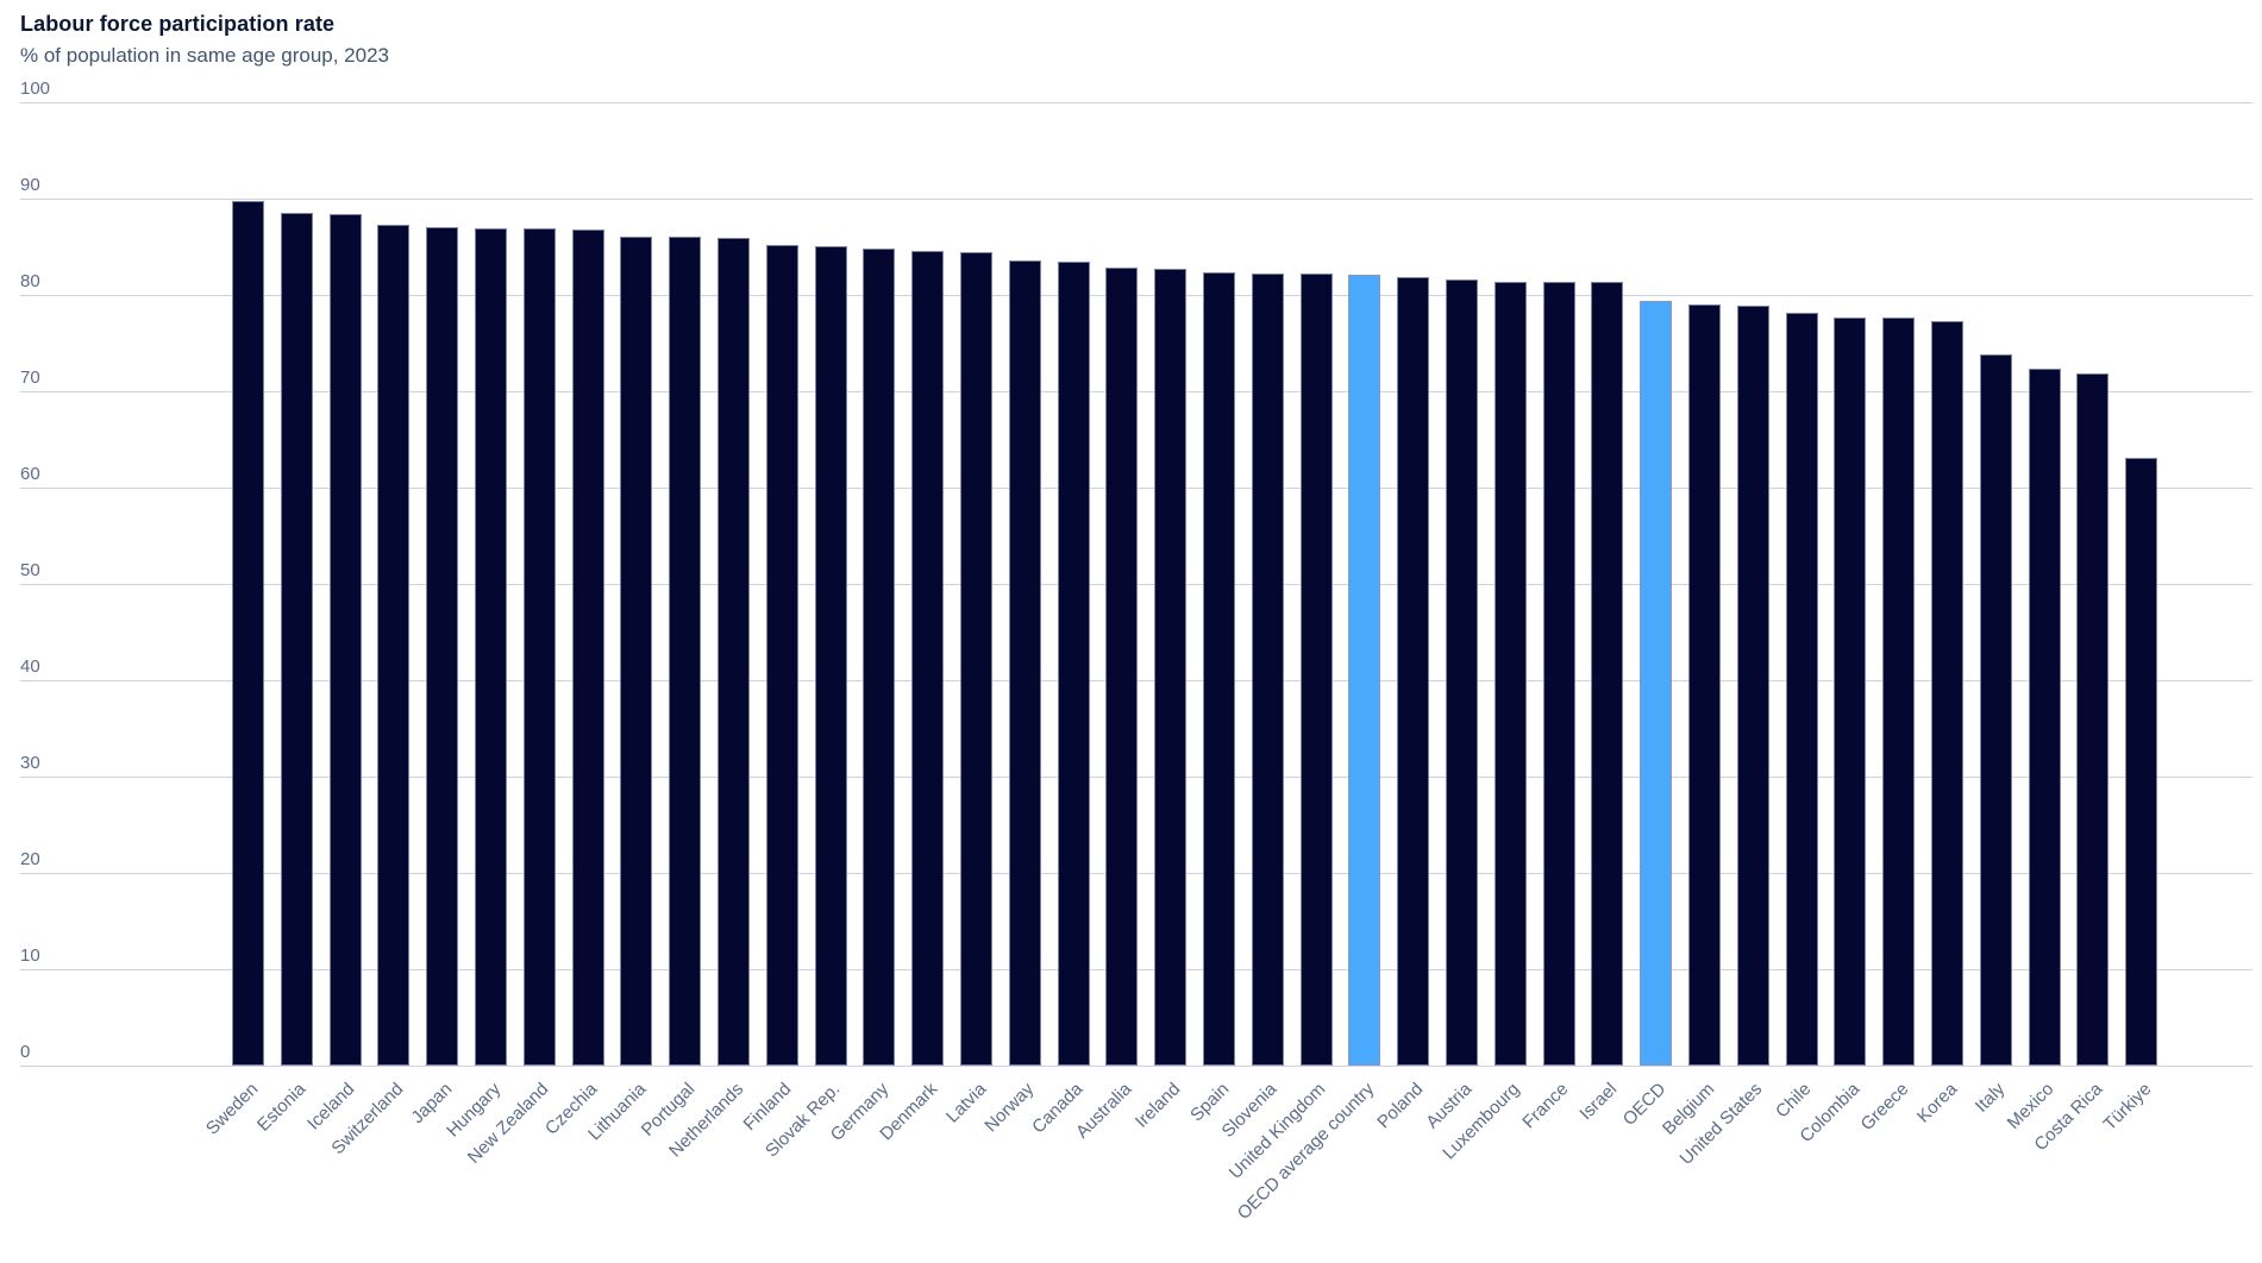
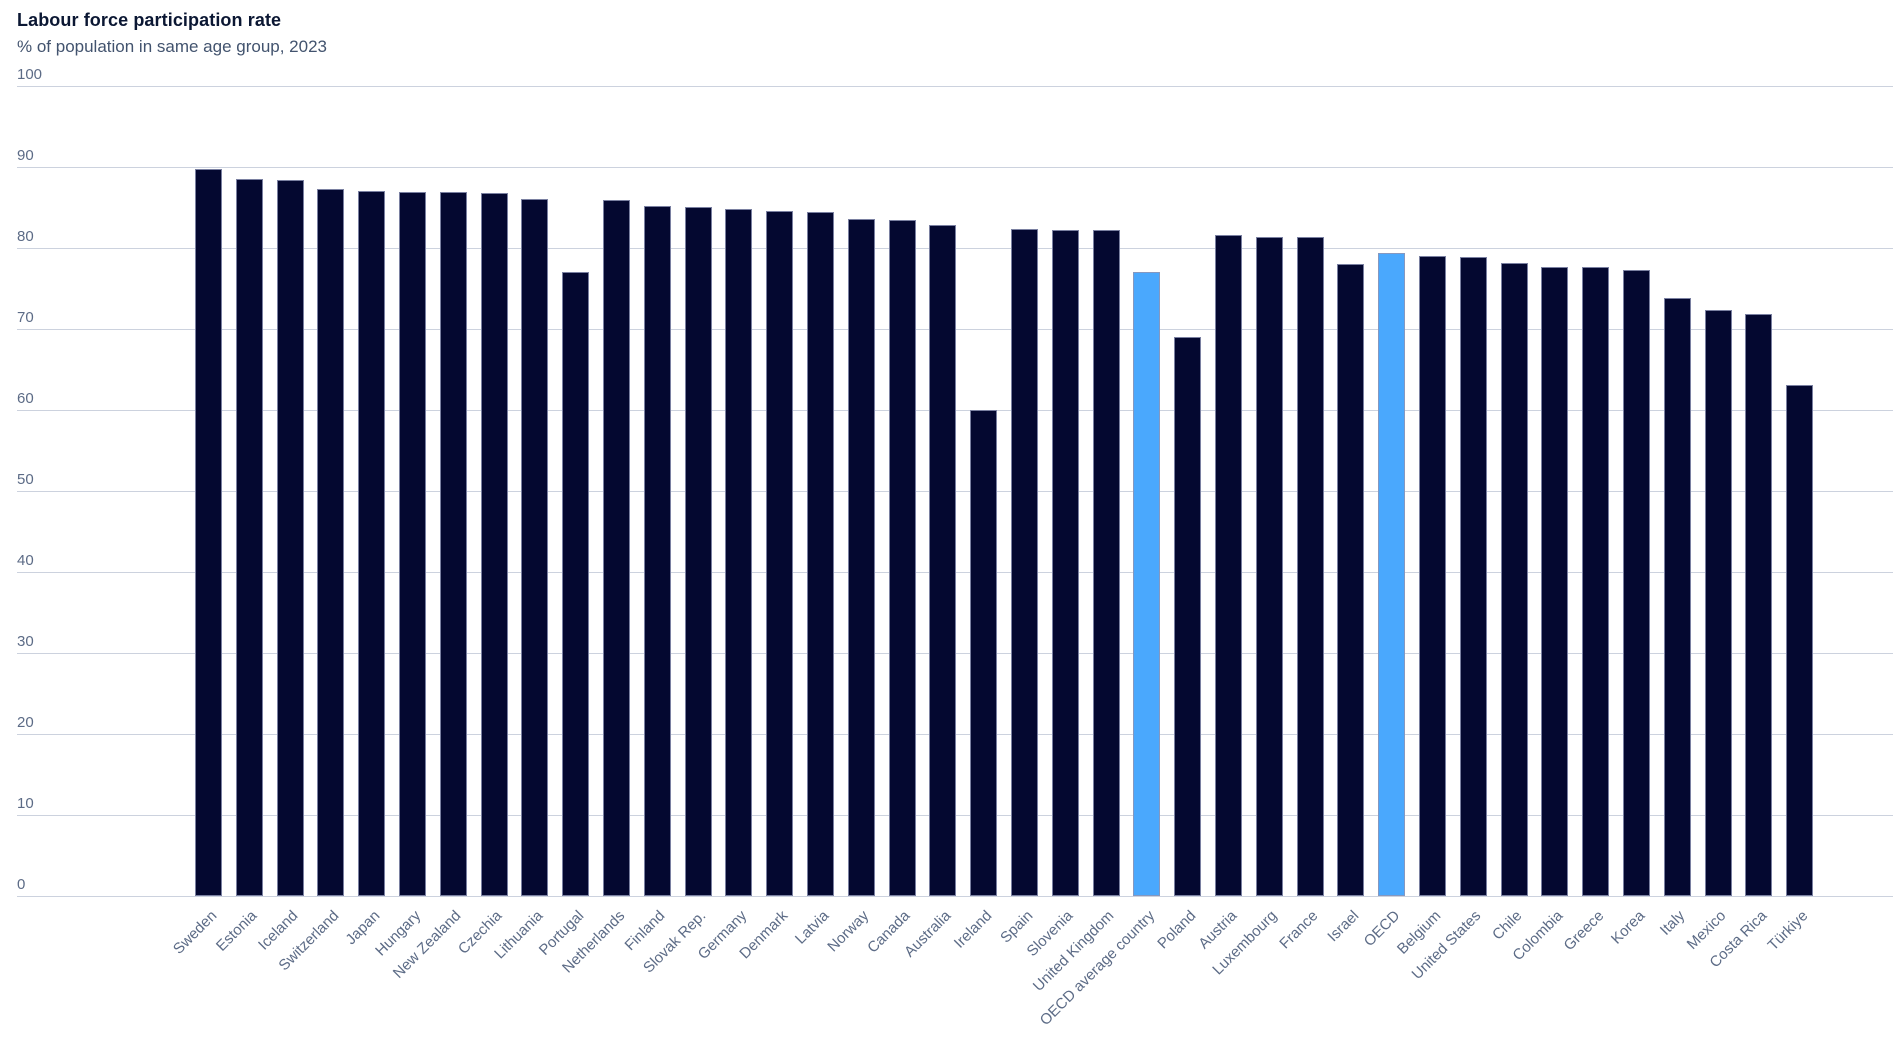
Portugal: 86 -> 77
Ireland: 83 -> 60
OECD average country: 82 -> 77
Poland: 82 -> 69
Israel: 81 -> 78
